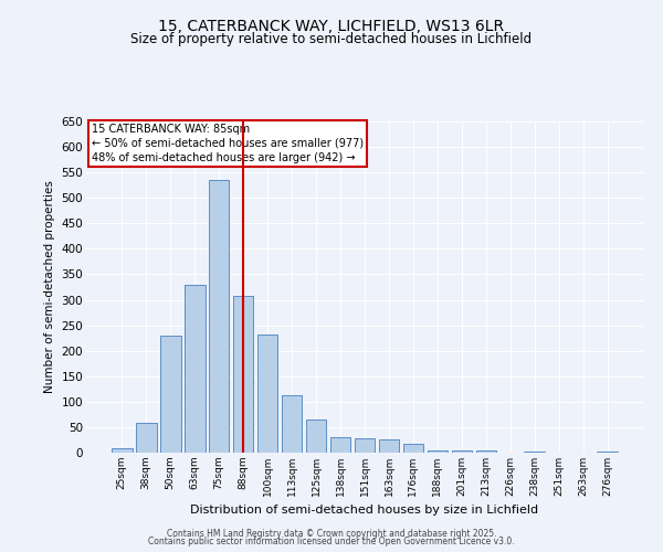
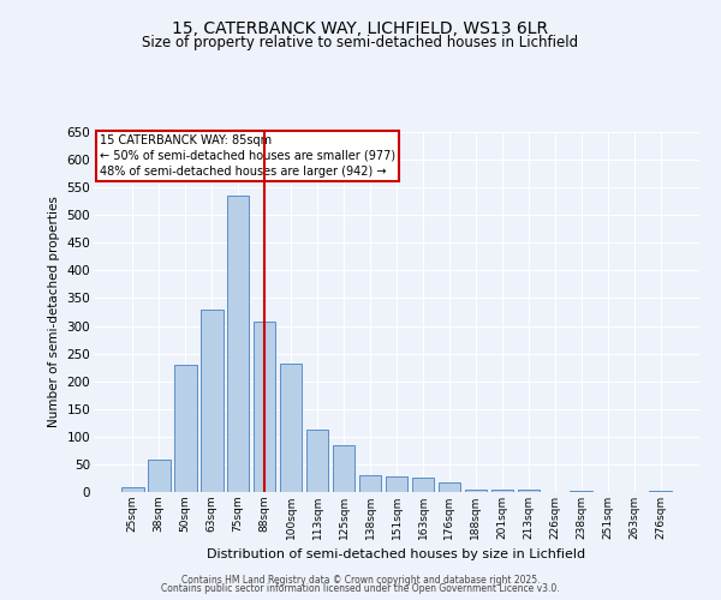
125sqm: 65 -> 85
